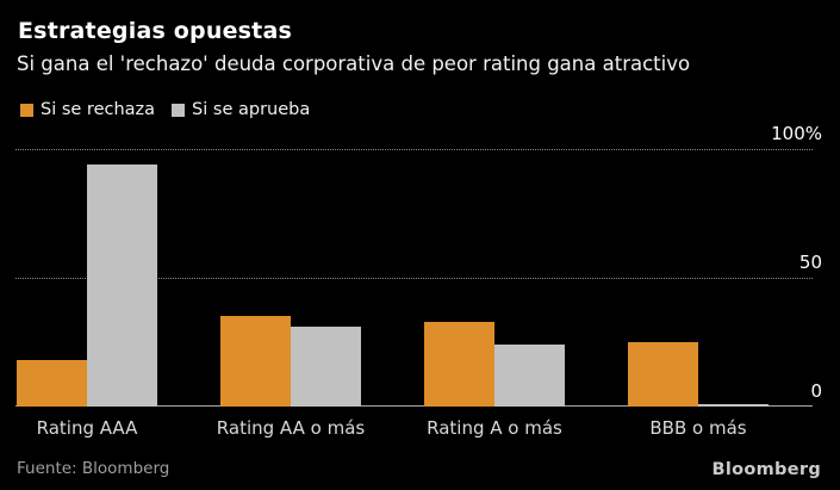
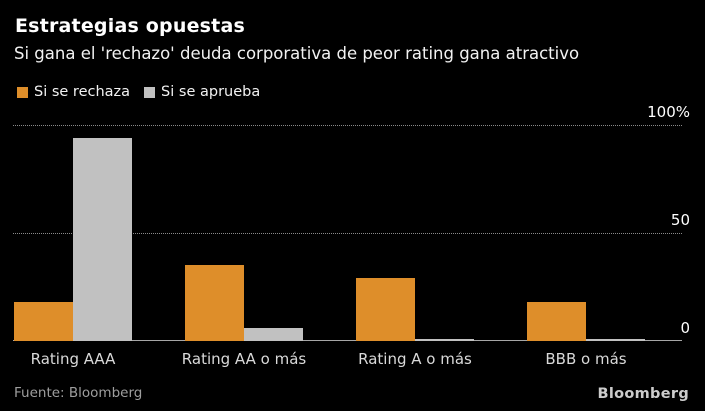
Si se aprueba/Rating AA o más: 31% -> 6%
Si se rechaza/Rating A o más: 33% -> 29%
Si se aprueba/Rating A o más: 24% -> 1%
Si se rechaza/BBB o más: 25% -> 18%
